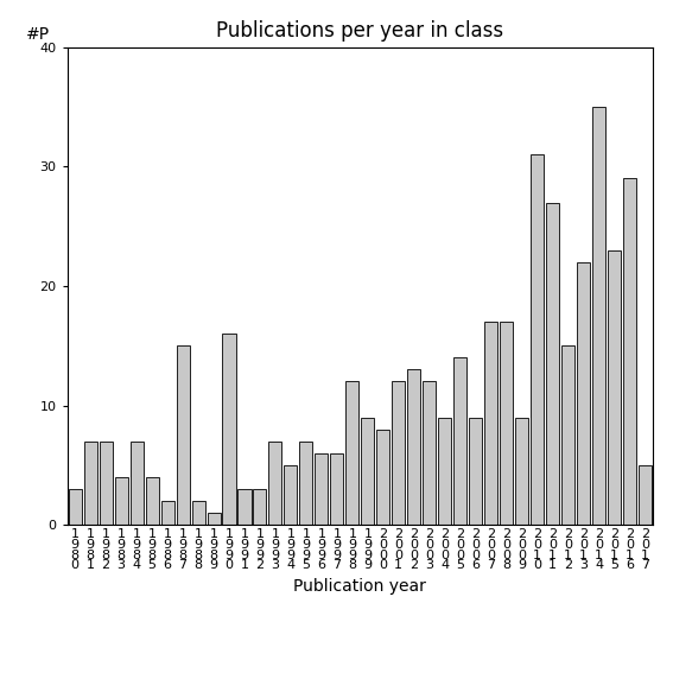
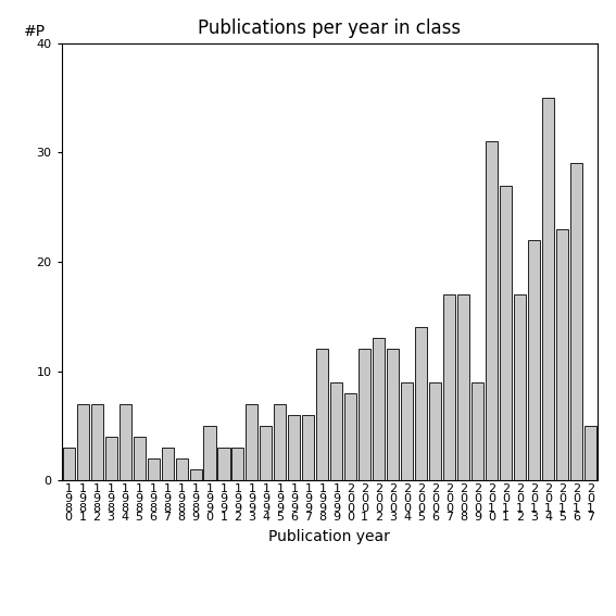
1 9 8 7: 15 -> 3
1 9 9 0: 16 -> 5
2 0 1 2: 15 -> 17
